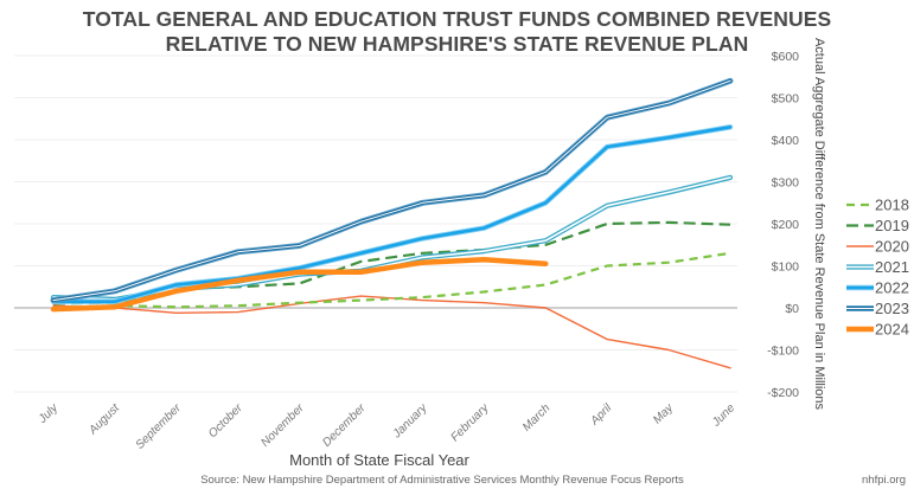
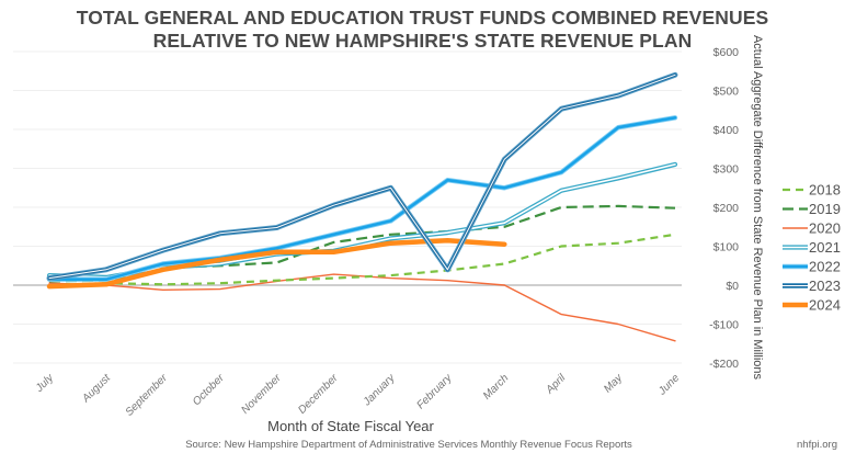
2022/February: $190 -> $270
2023/February: $270 -> $40
2022/April: $380 -> $290
